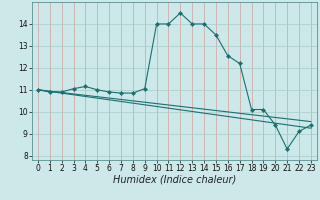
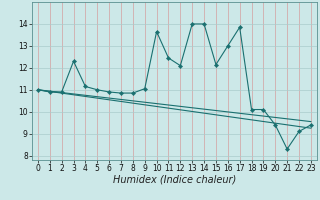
3: 11.05 -> 12.30
10: 14.00 -> 13.65
11: 14.00 -> 12.45
12: 14.50 -> 12.10
15: 13.50 -> 12.15
16: 12.55 -> 13.00
17: 12.20 -> 13.85
